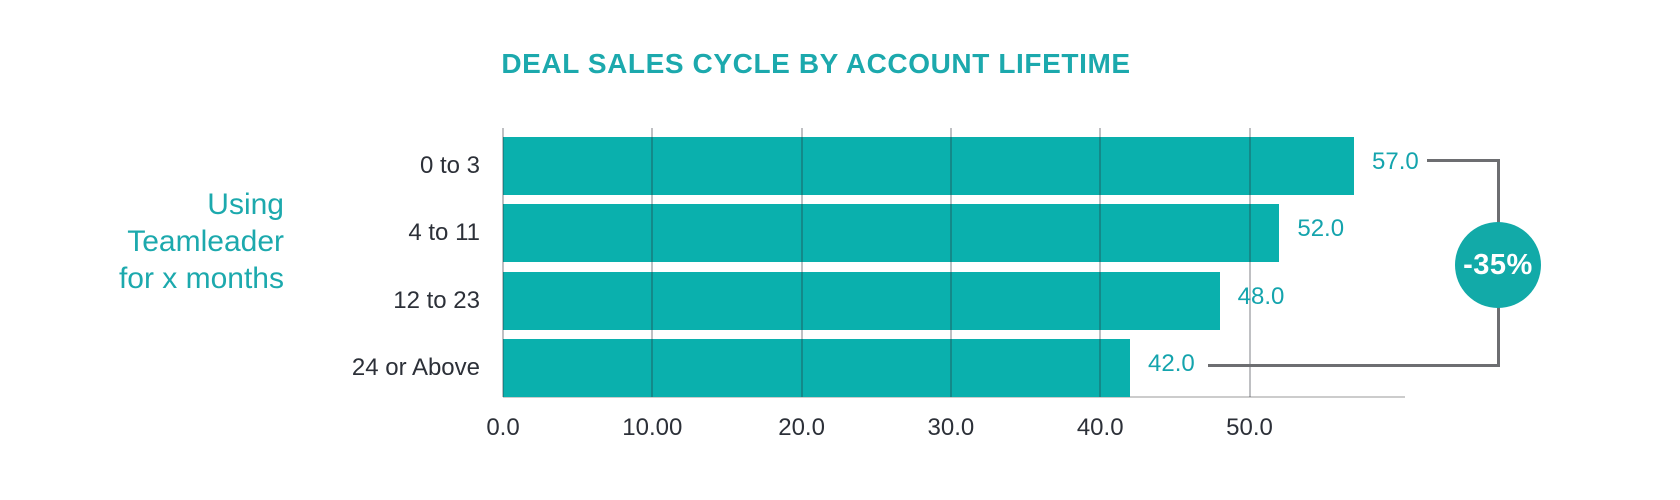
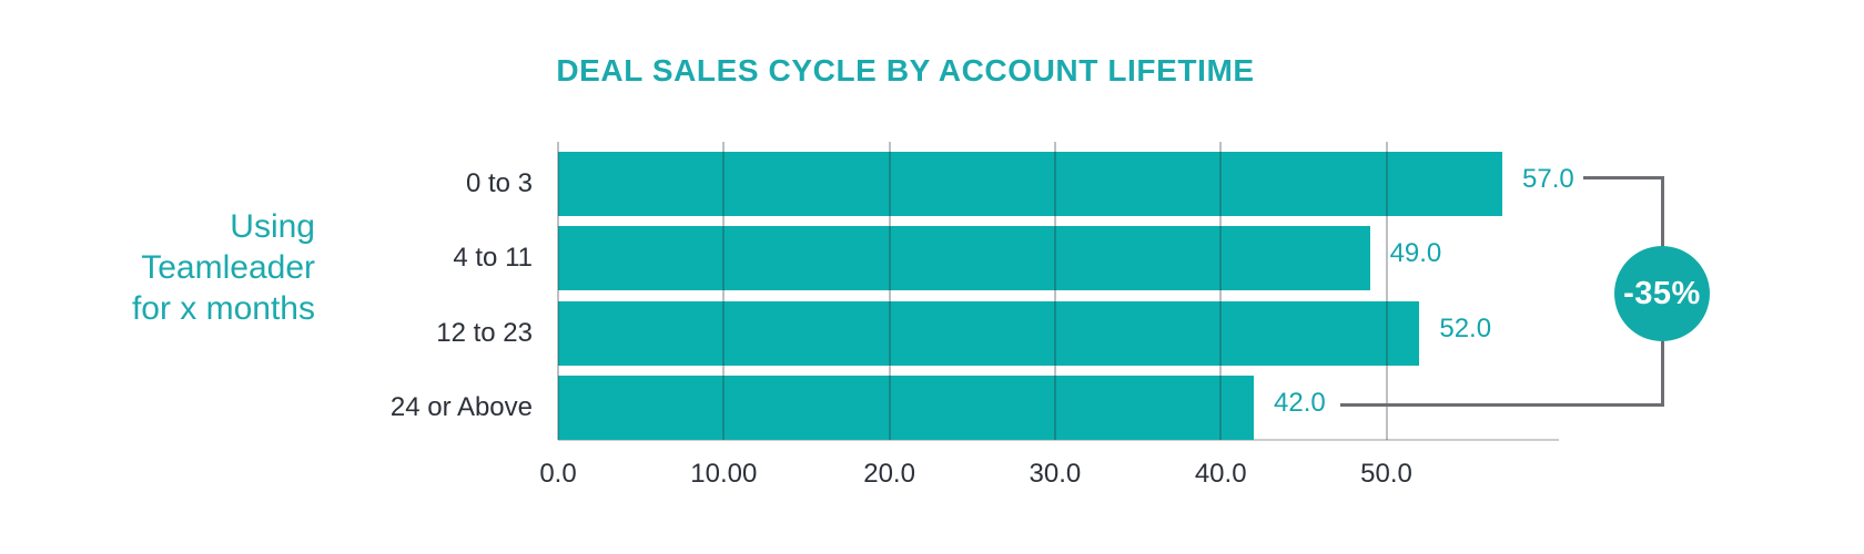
4 to 11: 52.0 -> 49.0
12 to 23: 48.0 -> 52.0
